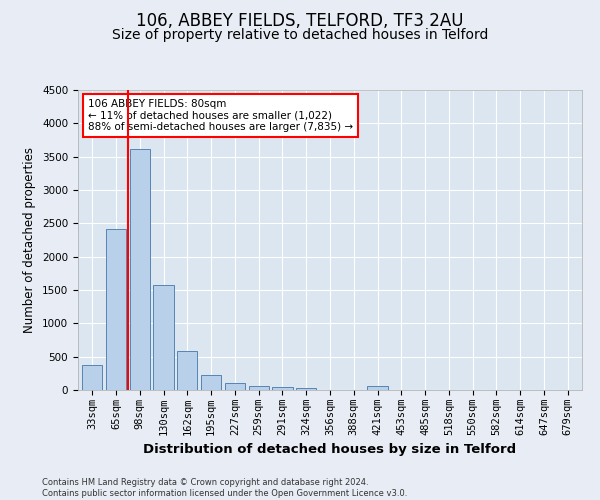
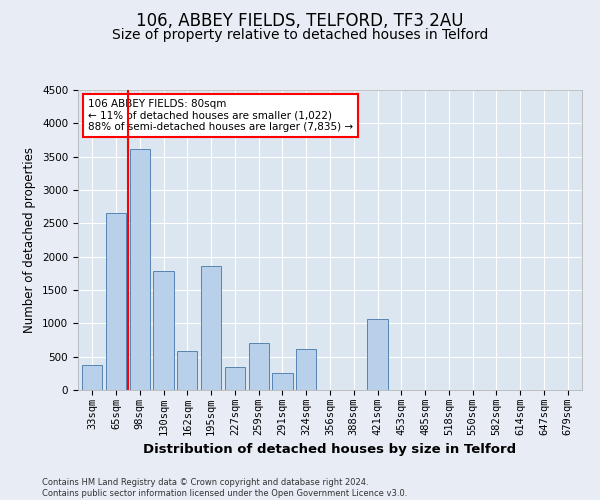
65sqm: 2420 -> 2660
130sqm: 1580 -> 1780
195sqm: 230 -> 1860
227sqm: 110 -> 340
259sqm: 60 -> 700
291sqm: 40 -> 260
324sqm: 40 -> 620
421sqm: 60 -> 1060
